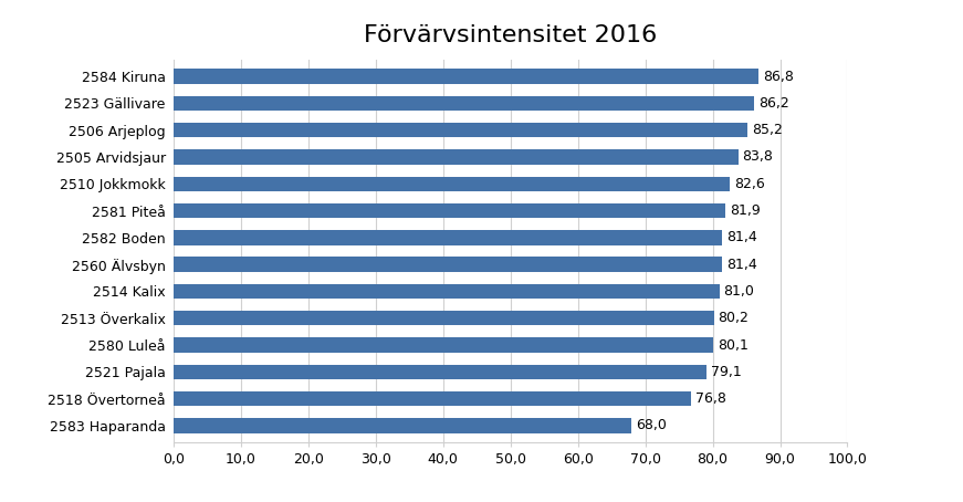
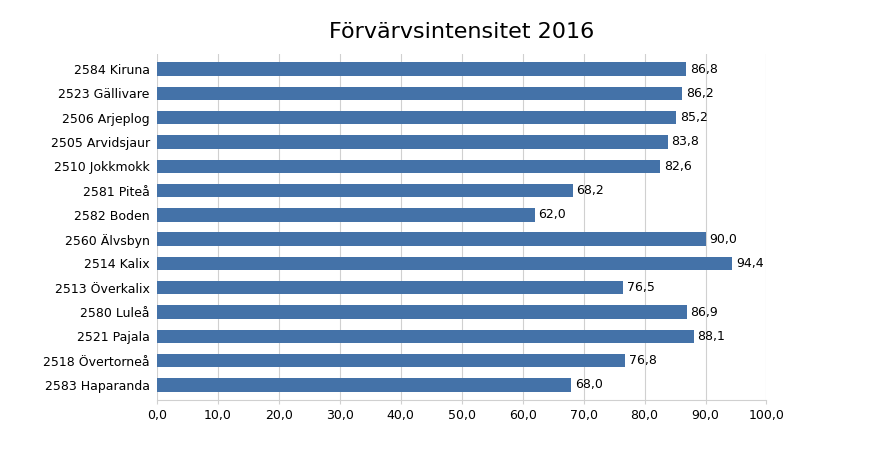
2581 Piteå: 81,9 -> 68,2
2582 Boden: 81,4 -> 62,0
2560 Älvsbyn: 81,4 -> 90,0
2514 Kalix: 81,0 -> 94,4
2513 Överkalix: 80,2 -> 76,5
2580 Luleå: 80,1 -> 86,9
2521 Pajala: 79,1 -> 88,1
